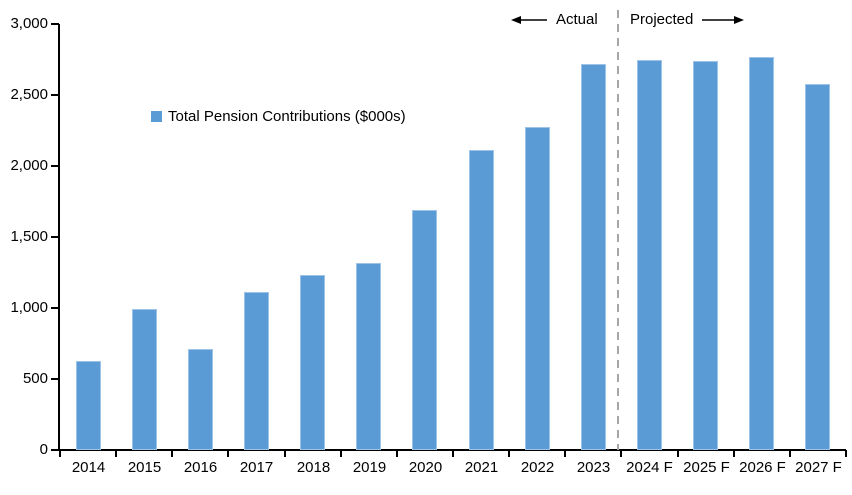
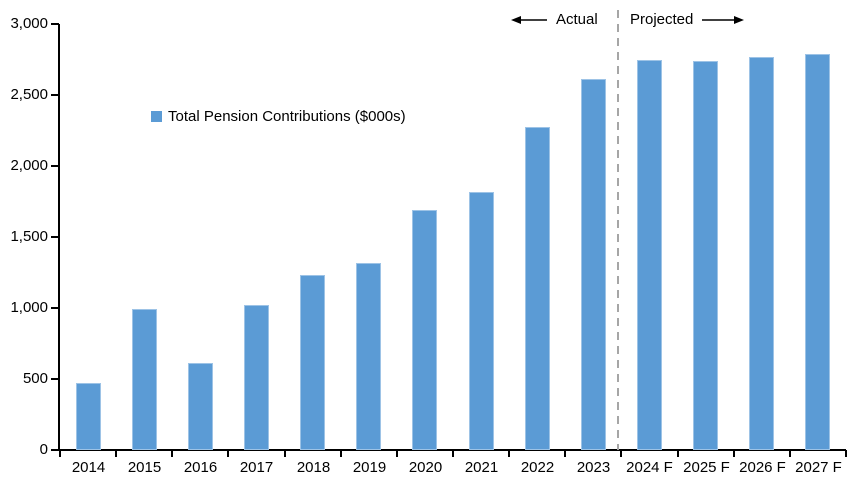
2014: 630 -> 470
2016: 710 -> 610
2017: 1110 -> 1020
2021: 2110 -> 1820
2023: 2720 -> 2610
2027 F: 2580 -> 2790
